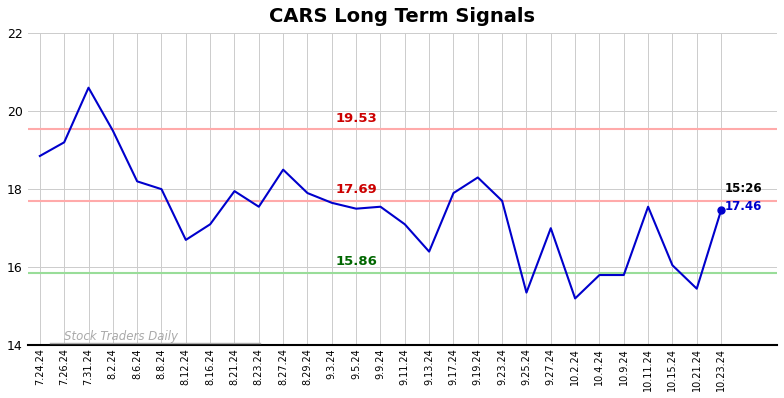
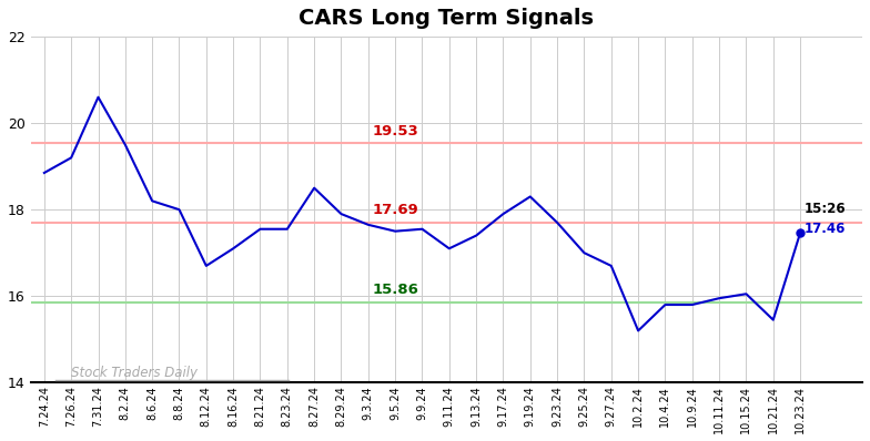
8.21.24: 17.95 -> 17.55
9.13.24: 16.40 -> 17.40
9.25.24: 15.35 -> 17.00
9.27.24: 17.00 -> 16.70
10.11.24: 17.55 -> 15.95
